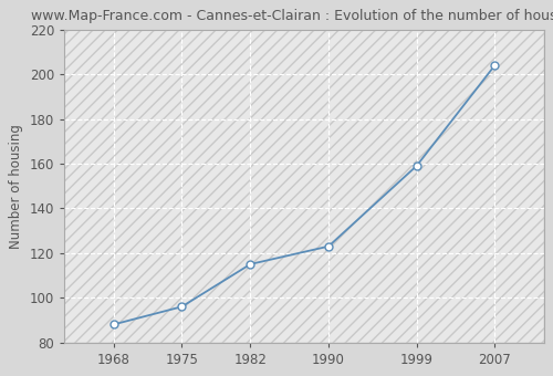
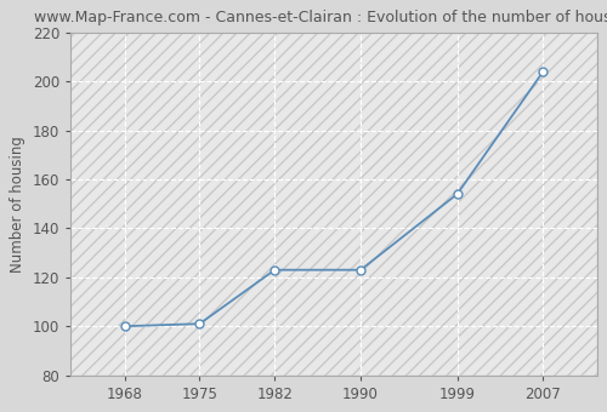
1968: 88 -> 100
1975: 96 -> 101
1982: 115 -> 123
1999: 159 -> 154
